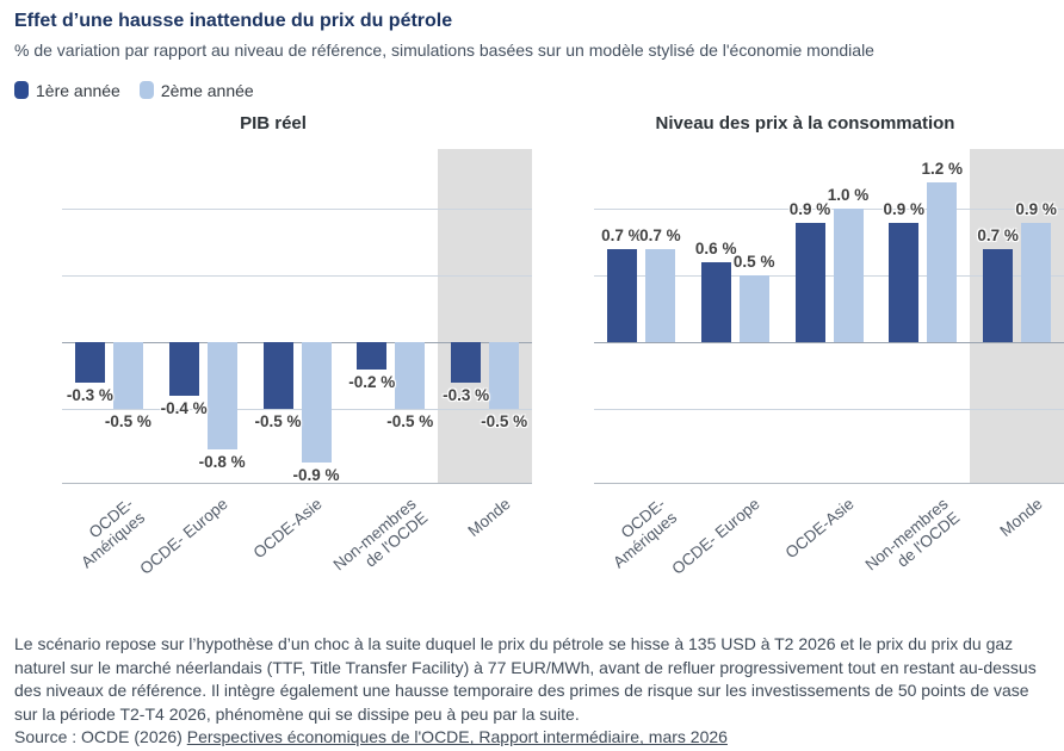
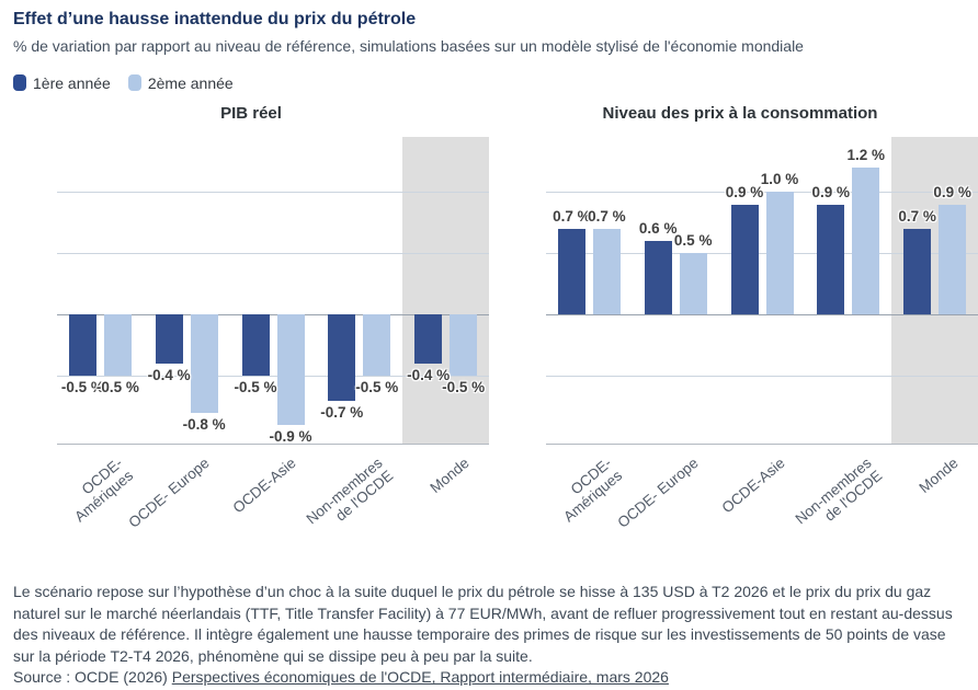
PIB réel/1ère année/OCDE- Amériques: -0.3 -> -0.5
PIB réel/1ère année/Non-membres de l'OCDE: -0.2 -> -0.7
PIB réel/1ère année/Monde: -0.3 -> -0.4
